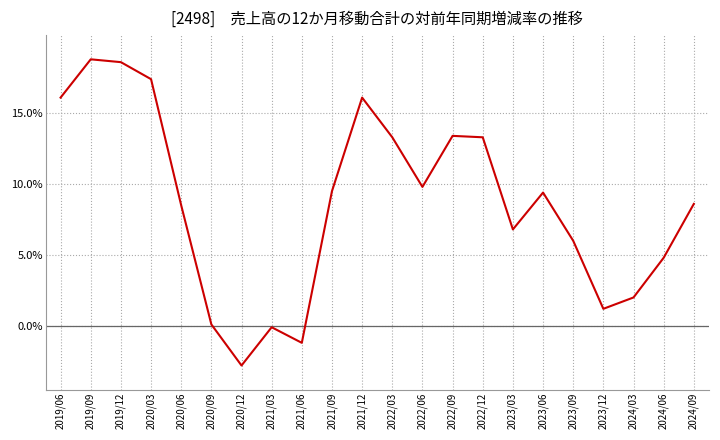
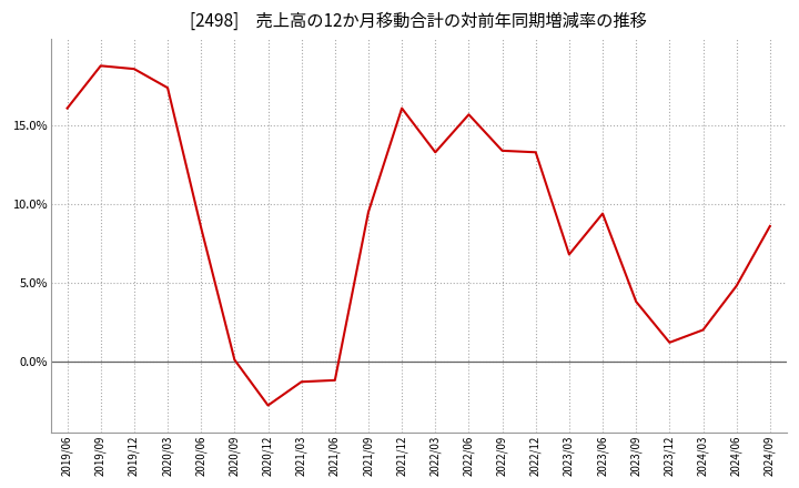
2021/03: -0.1% -> -1.3%
2022/06: 9.8% -> 15.7%
2023/09: 6.0% -> 3.8%
